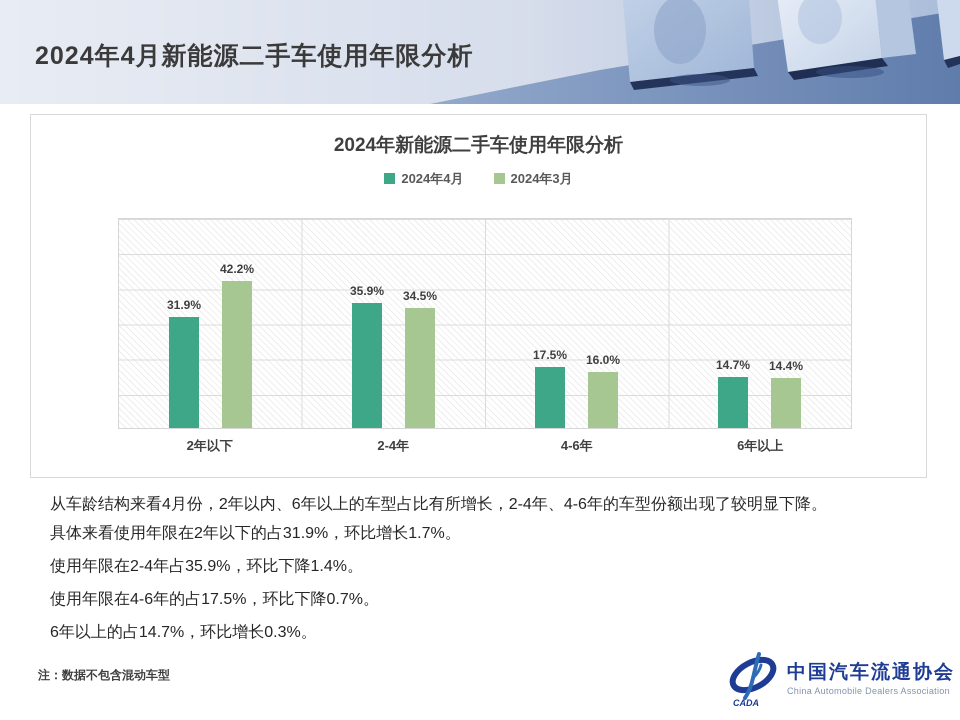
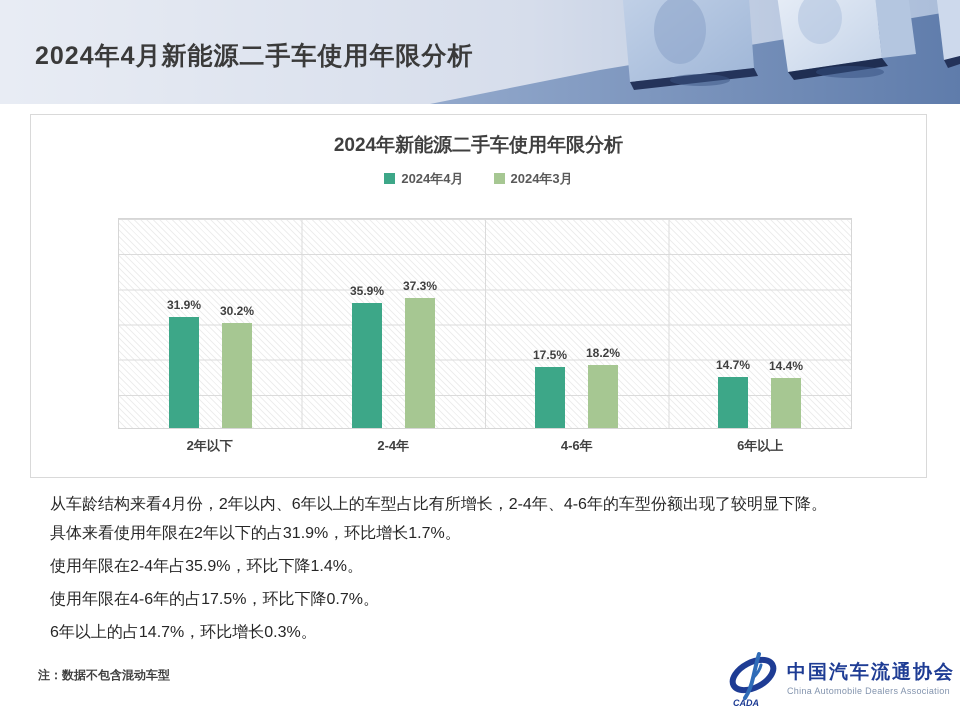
2024年3月/2年以下: 42.2% -> 30.2%
2024年3月/2-4年: 34.5% -> 37.3%
2024年3月/4-6年: 16.0% -> 18.2%
